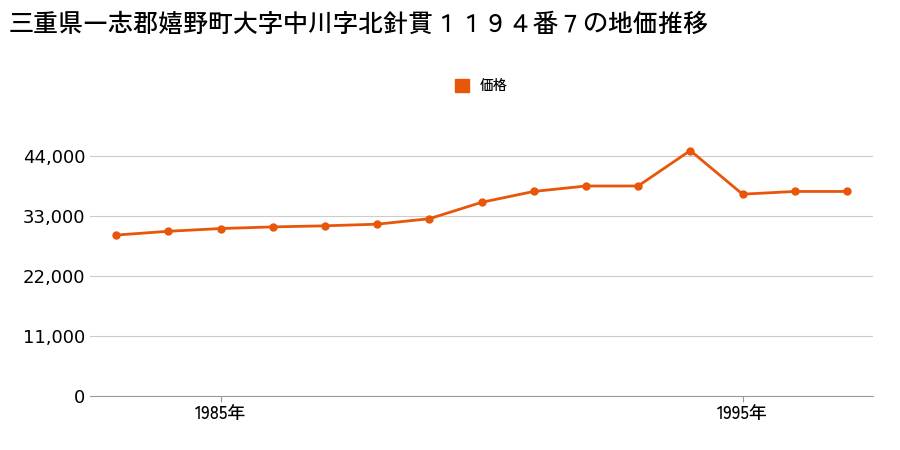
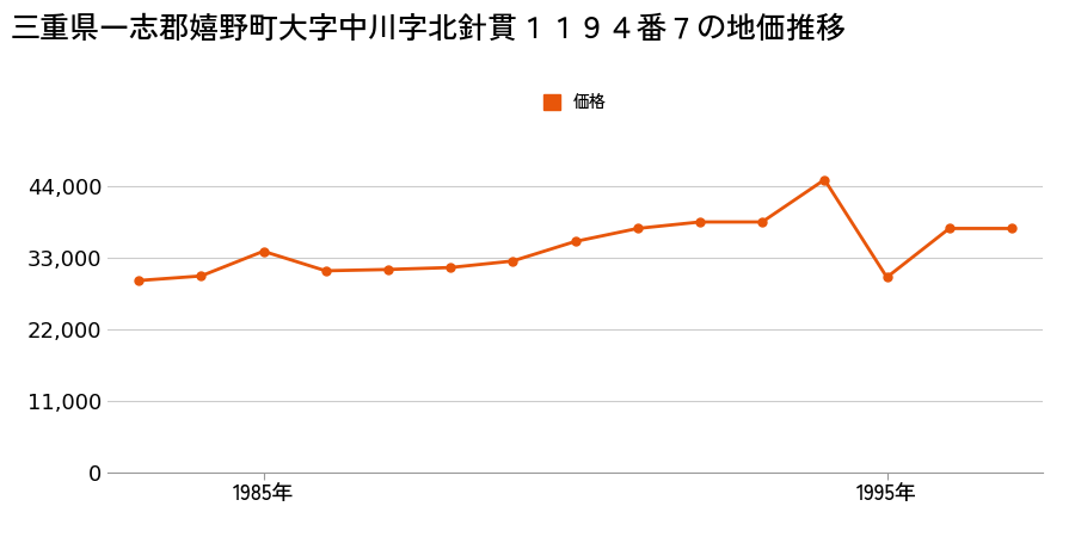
1985年: 30,700 -> 34,000
1995年: 37,000 -> 30,000
